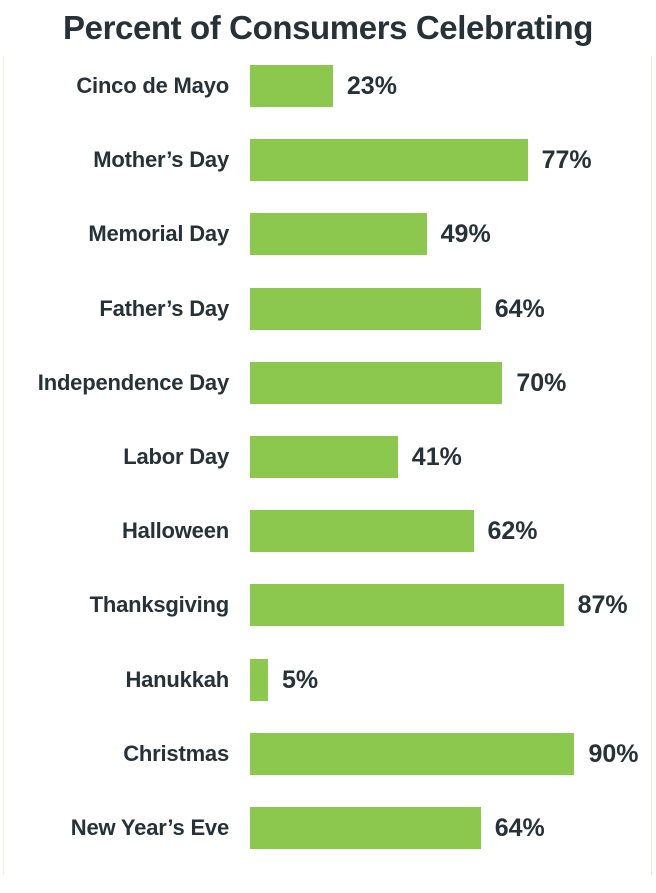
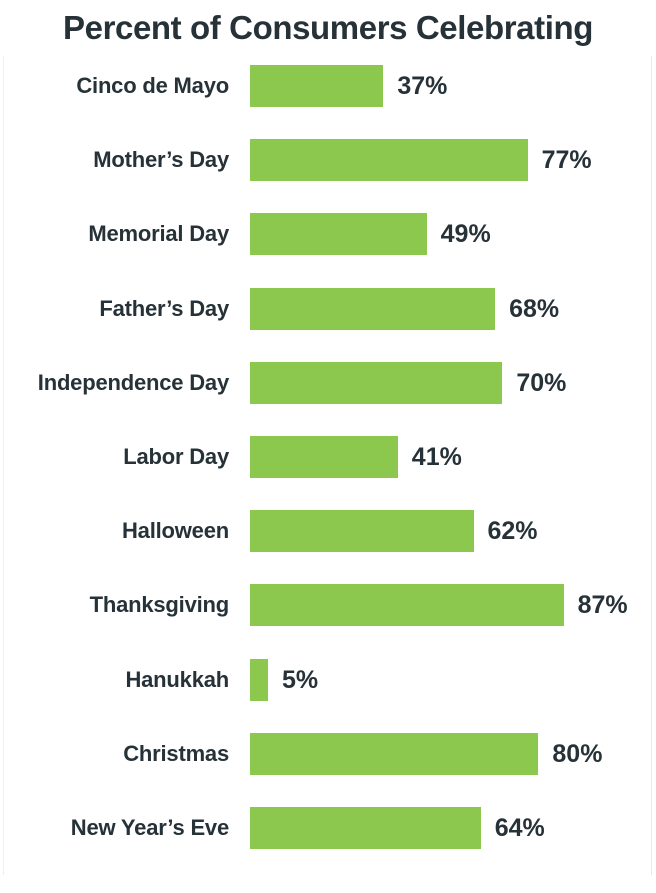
Cinco de Mayo: 23% -> 37%
Father’s Day: 64% -> 68%
Christmas: 90% -> 80%
